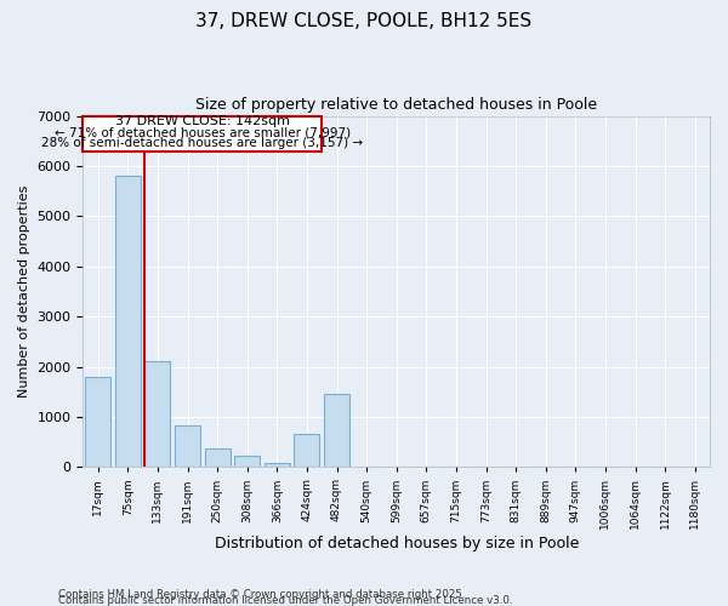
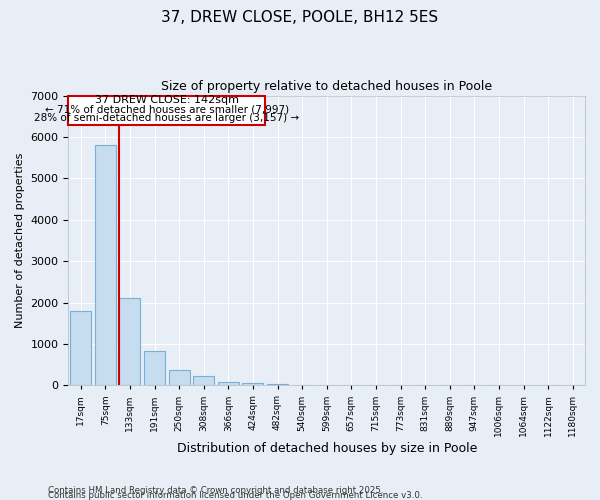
424sqm: 650 -> 60
482sqm: 1450 -> 30
